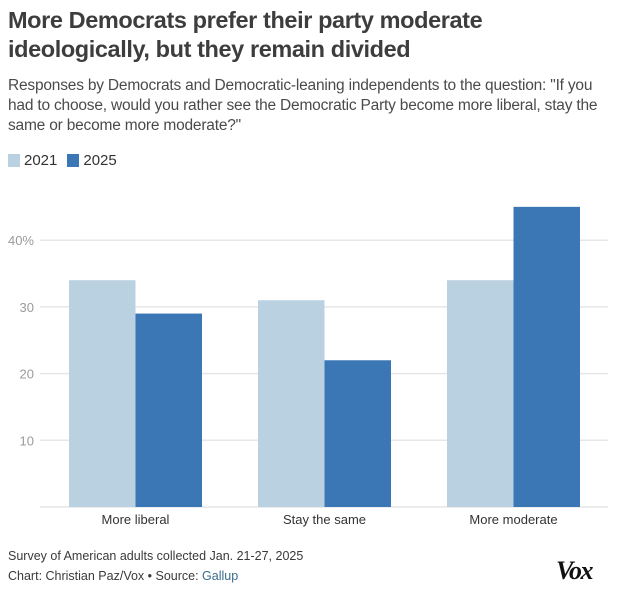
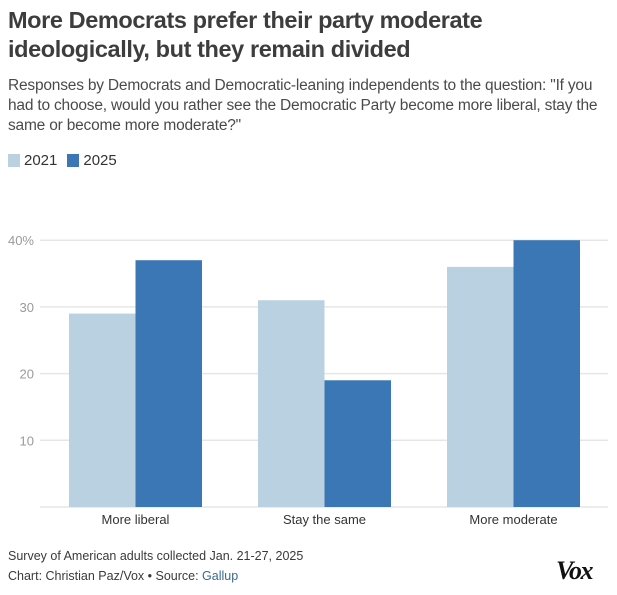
2021/More liberal: 34% -> 29%
2025/More liberal: 29% -> 37%
2025/Stay the same: 22% -> 19%
2021/More moderate: 34% -> 36%
2025/More moderate: 45% -> 40%
